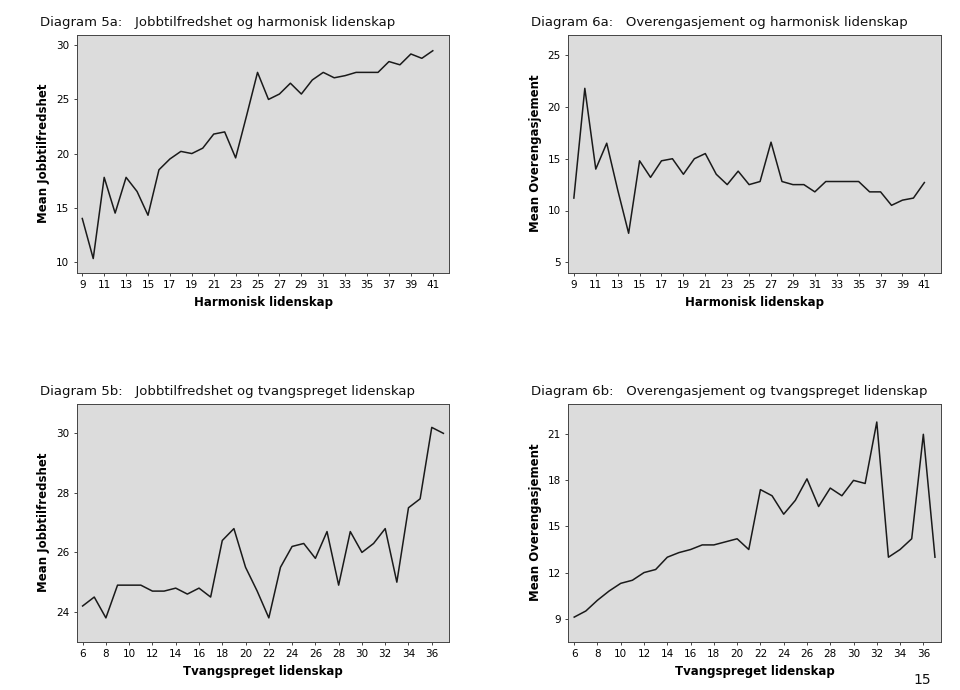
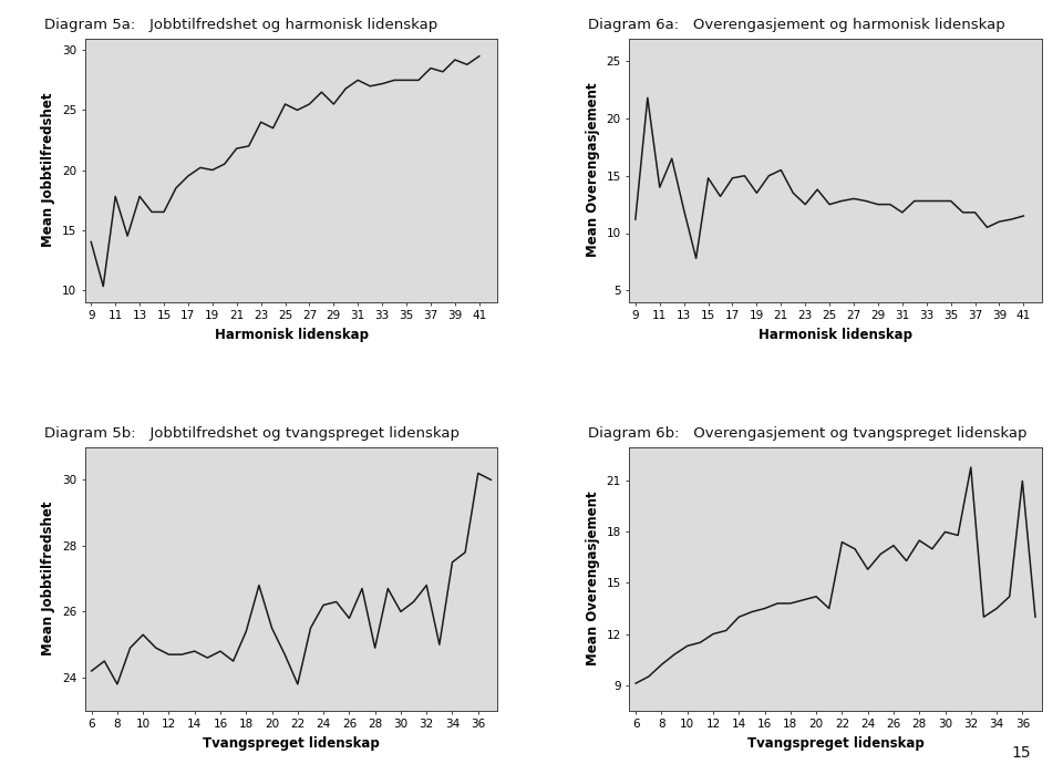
Diagram 5a: Jobbtilfredshet og harmonisk lidenskap/15: 14.3 -> 16.5
Diagram 5a: Jobbtilfredshet og harmonisk lidenskap/23: 19.6 -> 24.0
Diagram 5a: Jobbtilfredshet og harmonisk lidenskap/25: 27.5 -> 25.5
Diagram 6a: Overengasjement og harmonisk lidenskap/27: 16.6 -> 13.0
Diagram 6a: Overengasjement og harmonisk lidenskap/41: 12.7 -> 11.5
Diagram 5b: Jobbtilfredshet og tvangspreget lidenskap/10: 24.9 -> 25.3
Diagram 5b: Jobbtilfredshet og tvangspreget lidenskap/18: 26.4 -> 25.4
Diagram 6b: Overengasjement og tvangspreget lidenskap/26: 18.1 -> 17.2
